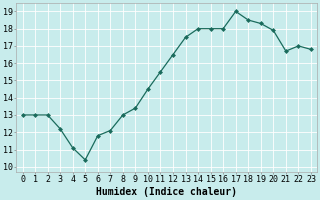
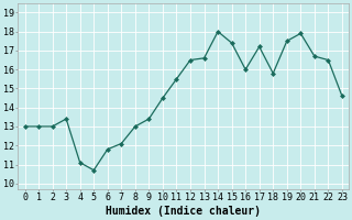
3: 12.2 -> 13.4
5: 10.4 -> 10.7
13: 17.5 -> 16.6
15: 18.0 -> 17.4
16: 18.0 -> 16.0
17: 19.0 -> 17.2
18: 18.5 -> 15.8
19: 18.3 -> 17.5
22: 17.0 -> 16.5
23: 16.8 -> 14.6
